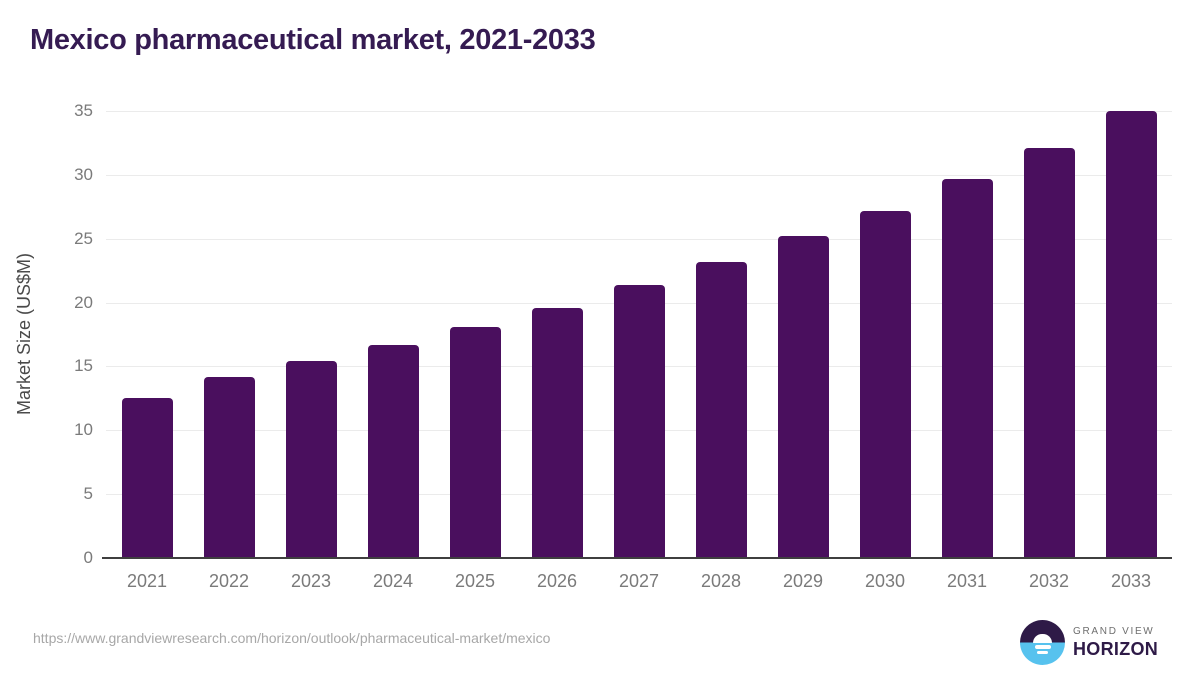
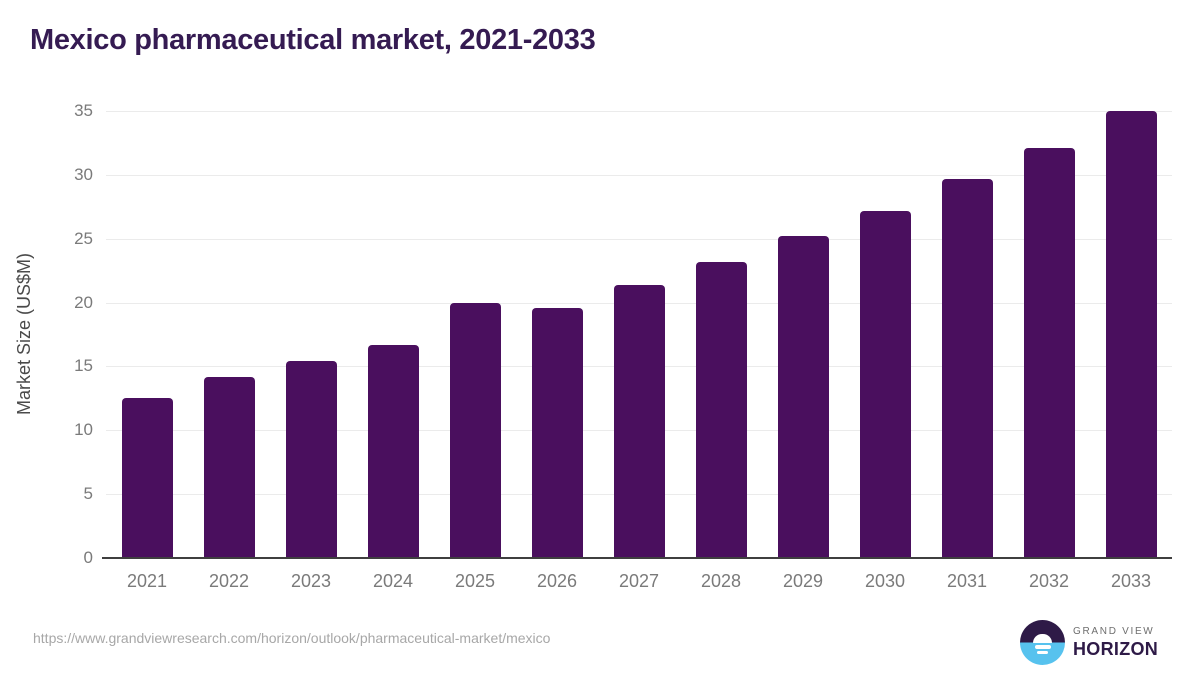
2025: 18.1 -> 20.0
